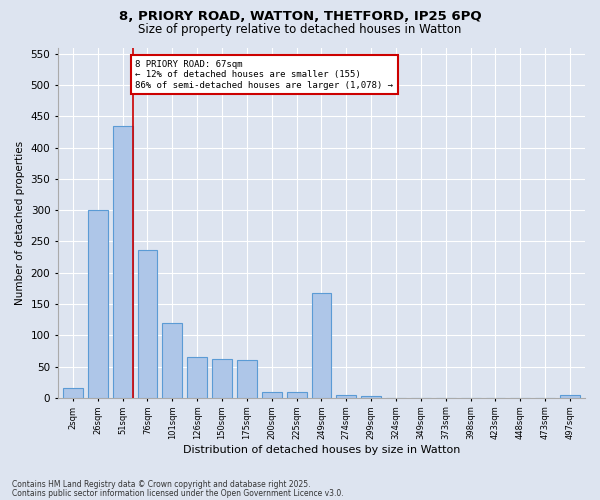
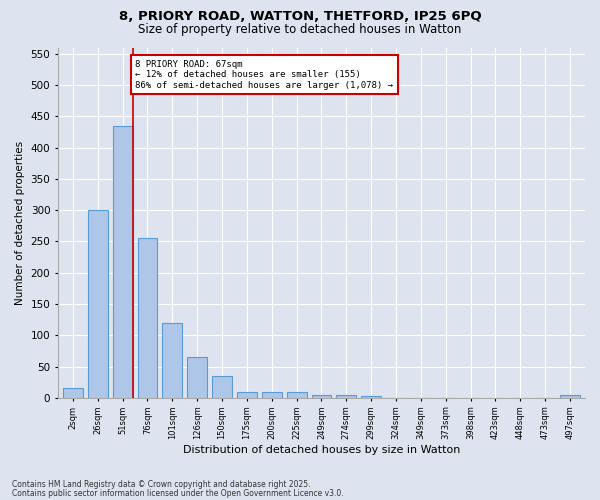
76sqm: 236 -> 255
150sqm: 62 -> 35
175sqm: 60 -> 10
249sqm: 168 -> 5
